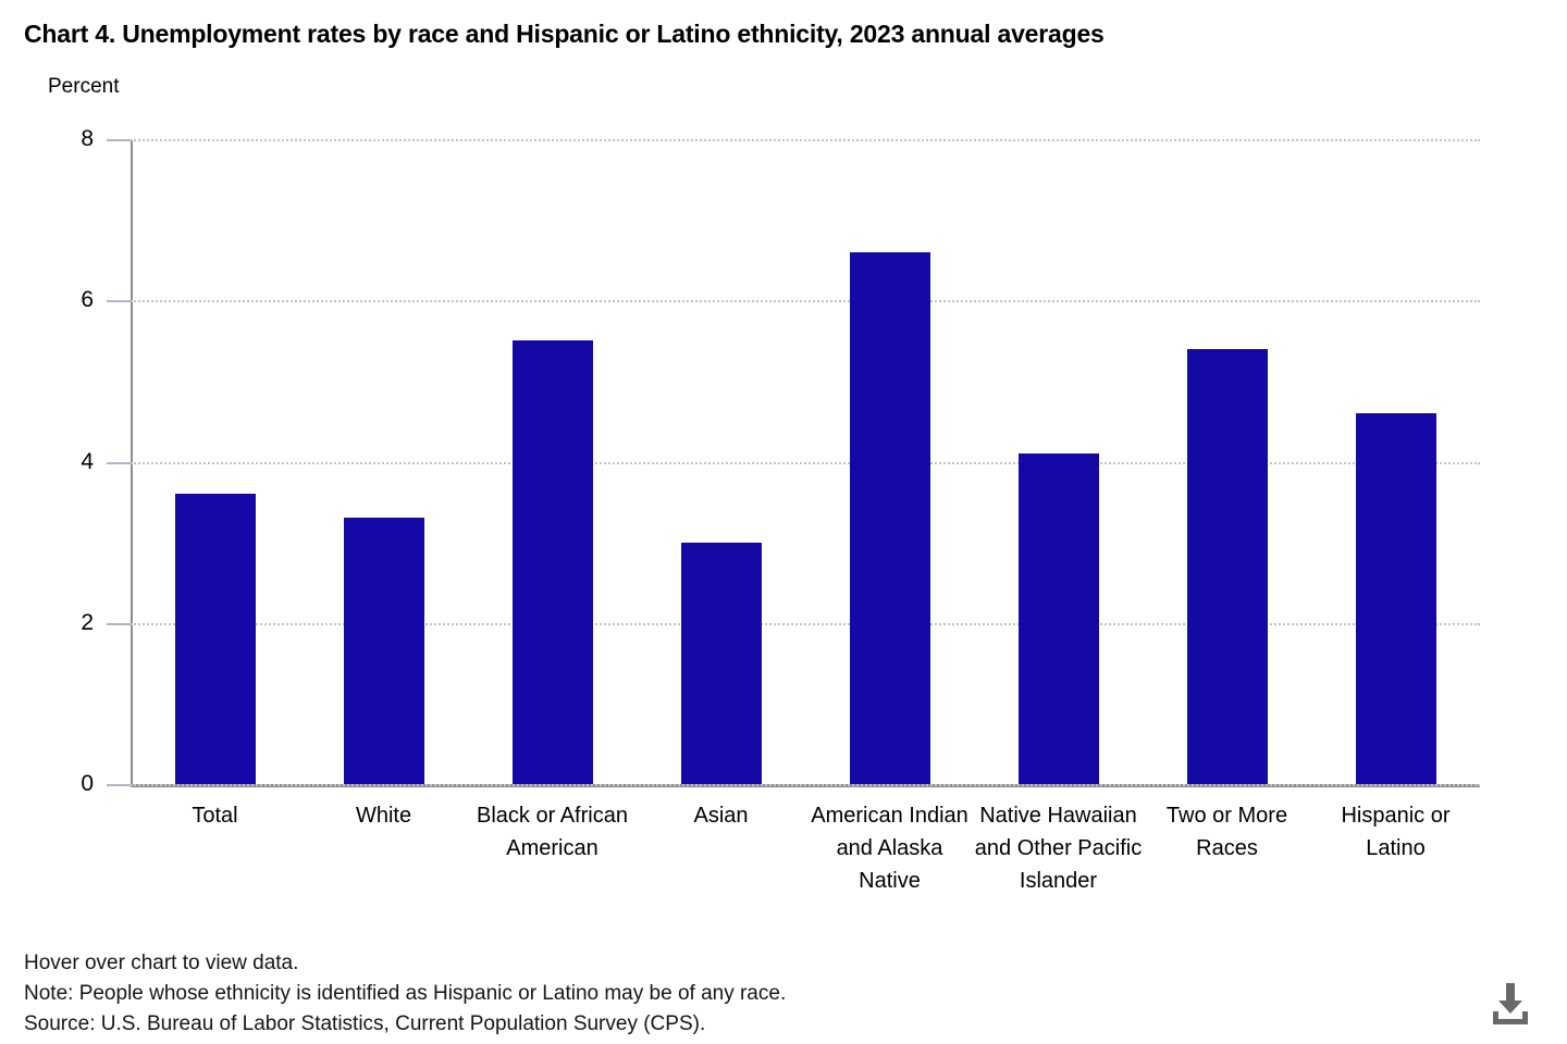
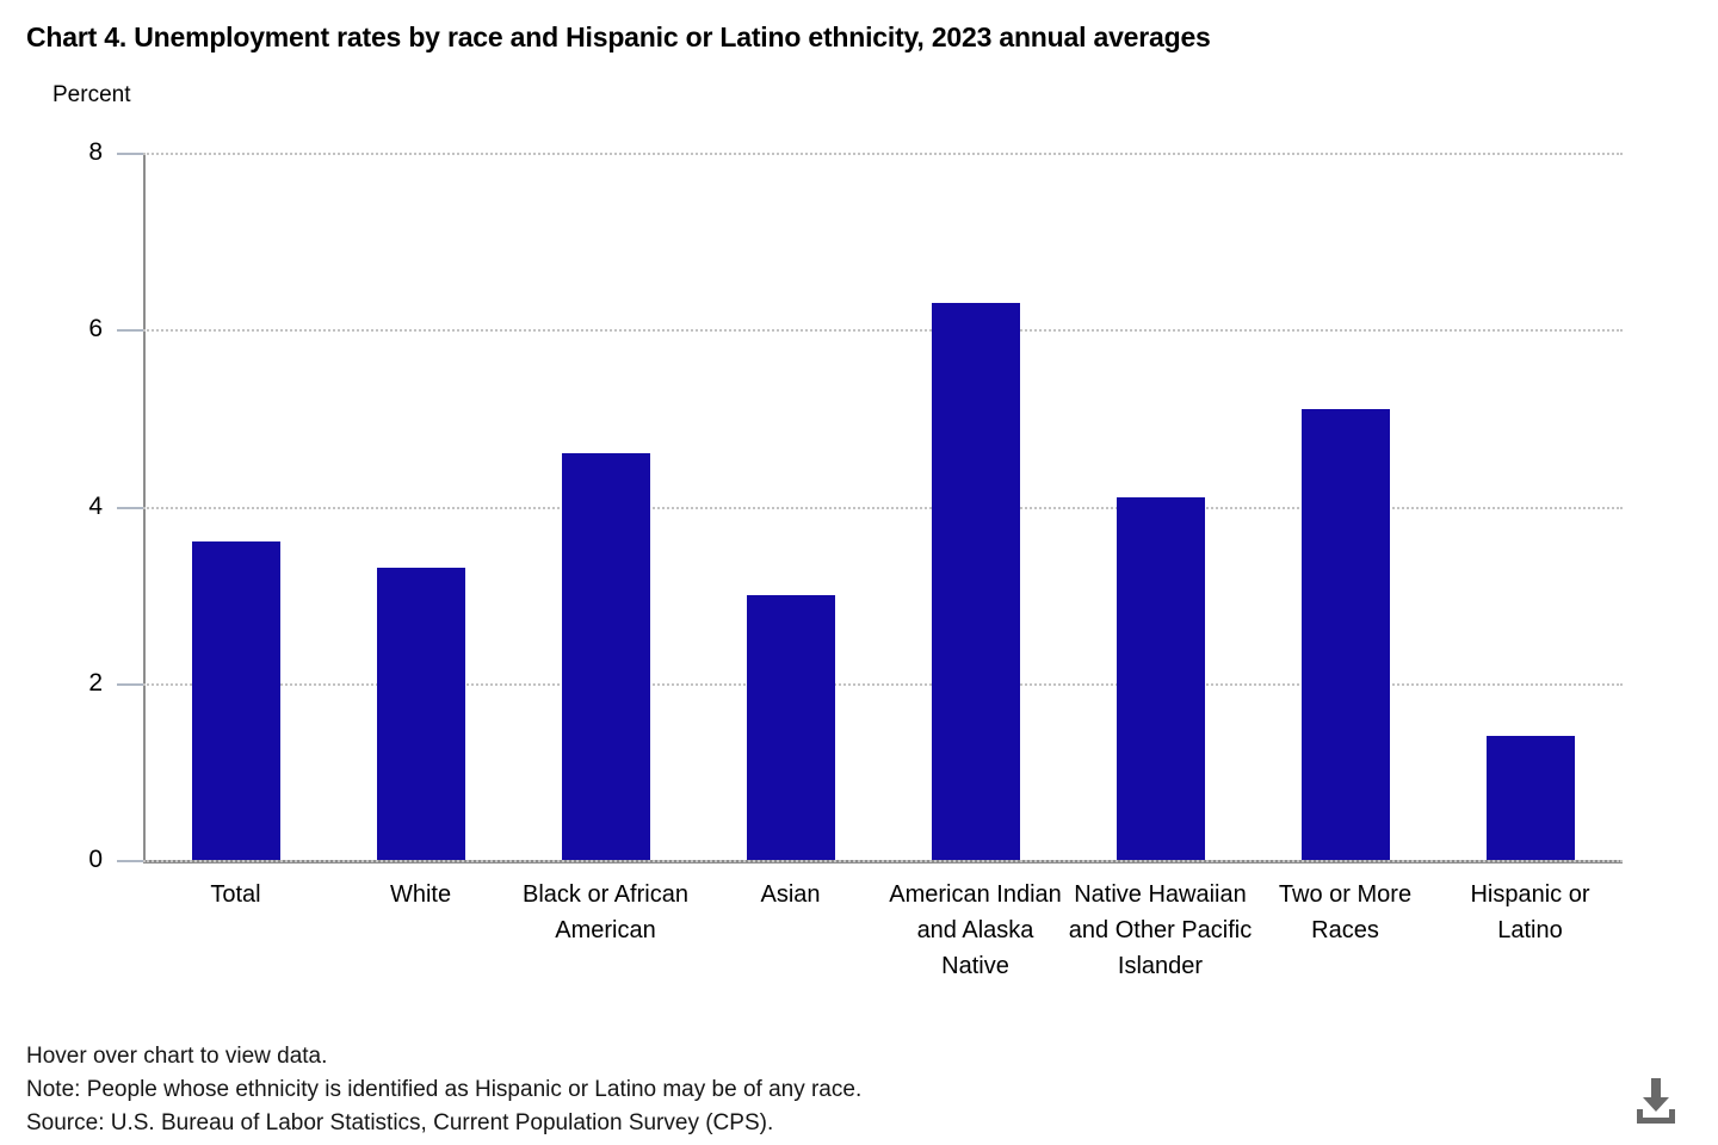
Black or African American: 5.5 -> 4.6
American Indian and Alaska Native: 6.6 -> 6.3
Two or More Races: 5.4 -> 5.1
Hispanic or Latino: 4.6 -> 1.4
